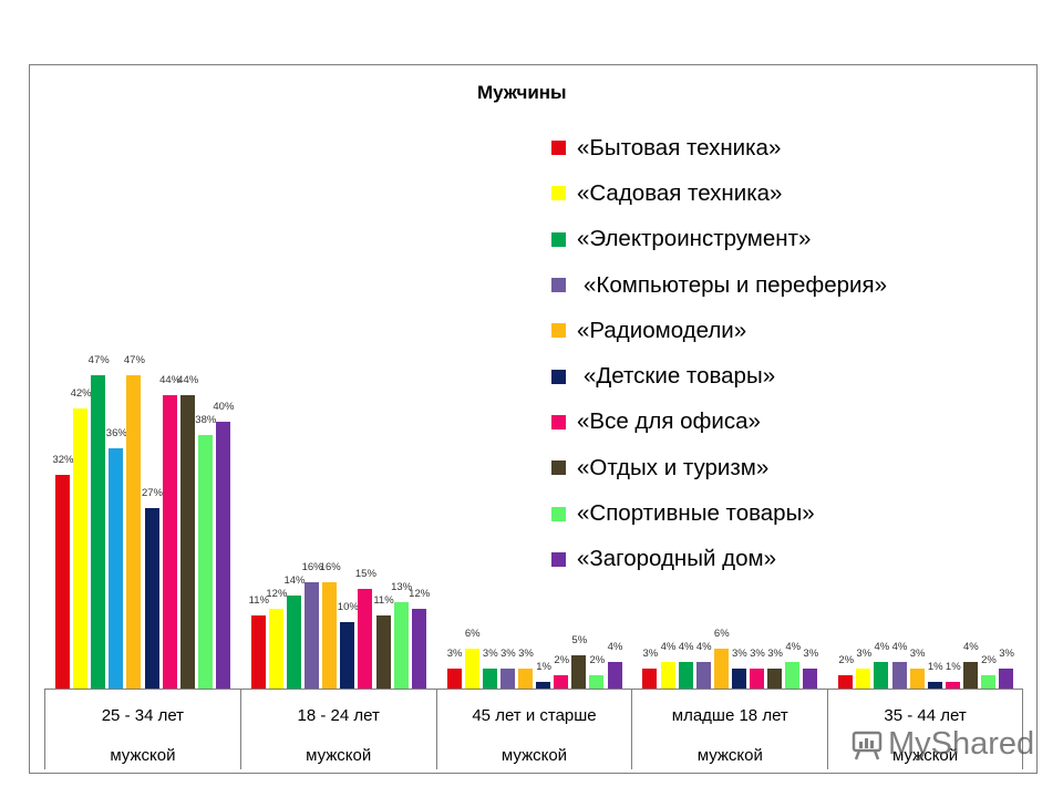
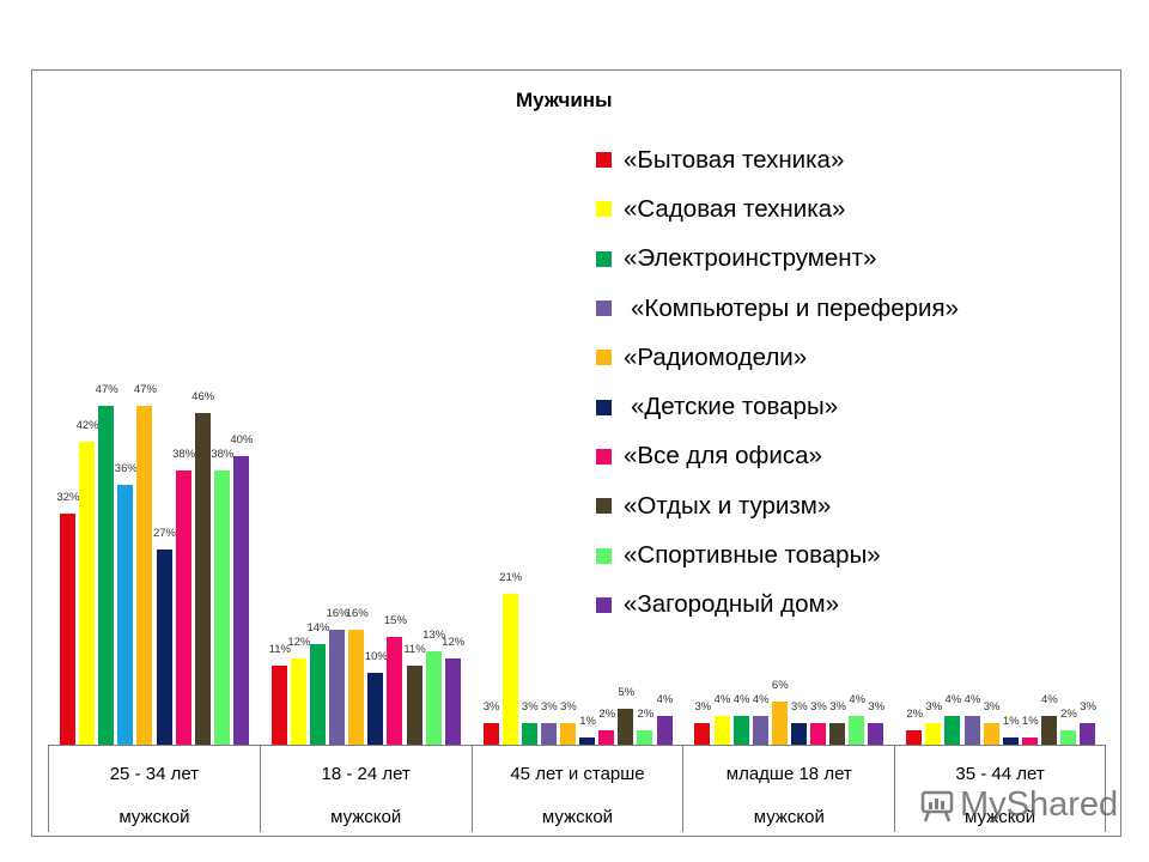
«Все для офиса»/25 - 34 лет: 44% -> 38%
«Отдых и туризм»/25 - 34 лет: 44% -> 46%
«Садовая техника»/45 лет и старше: 6% -> 21%
